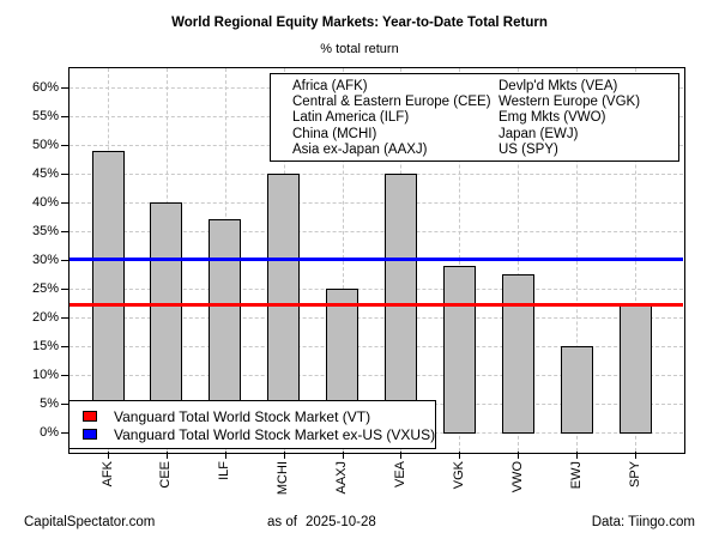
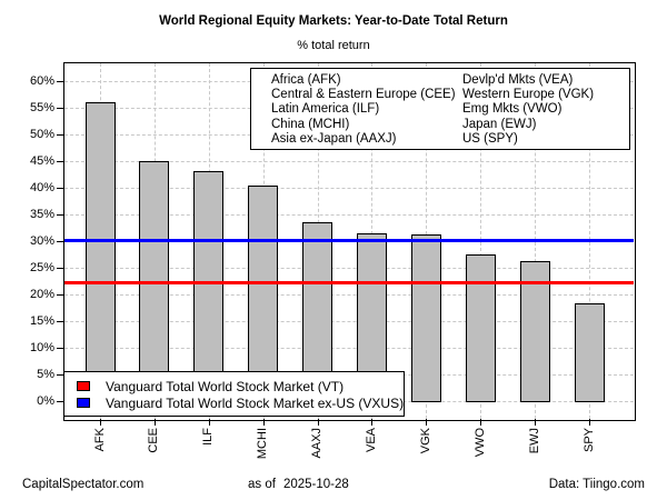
AFK: 49% -> 56%
CEE: 40% -> 45%
ILF: 37% -> 43%
MCHI: 45% -> 40%
AAXJ: 25% -> 34%
VEA: 45% -> 32%
VGK: 29% -> 31%
EWJ: 15% -> 26%
SPY: 22% -> 18%
